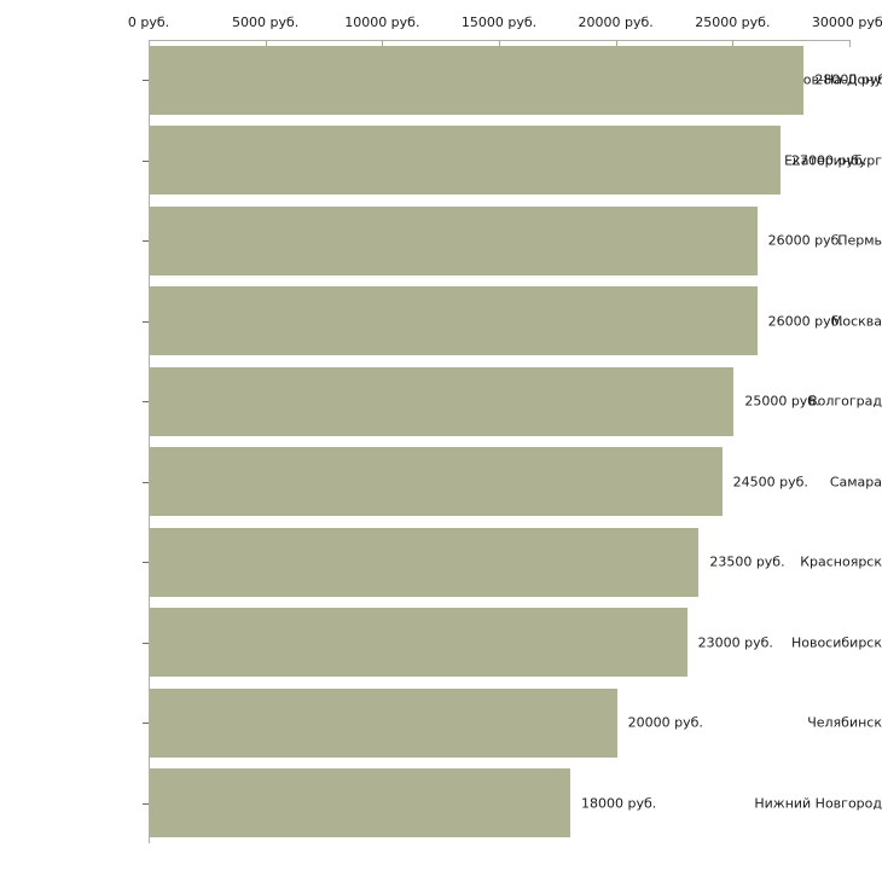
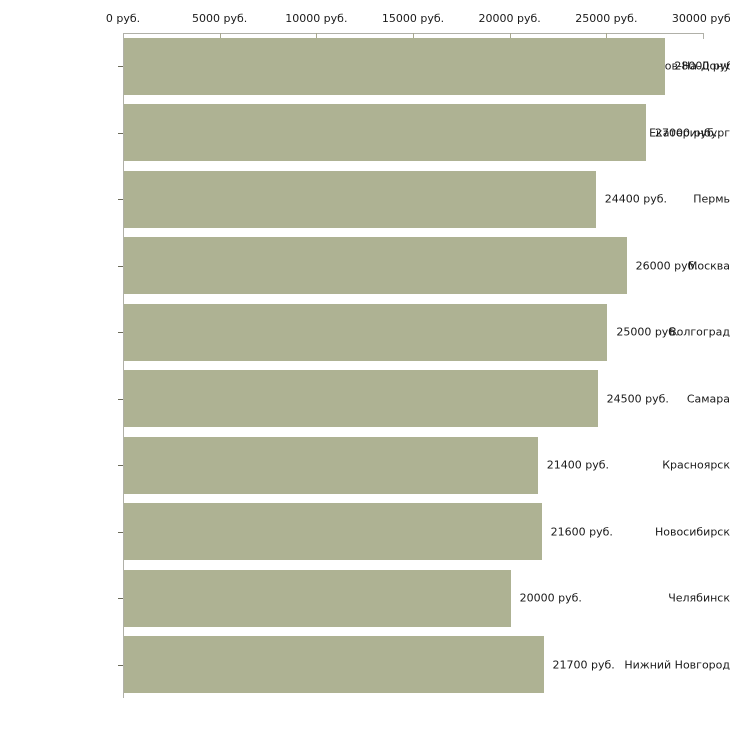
Пермь: 26000 -> 24400
Красноярск: 23500 -> 21400
Новосибирск: 23000 -> 21600
Нижний Новгород: 18000 -> 21700
